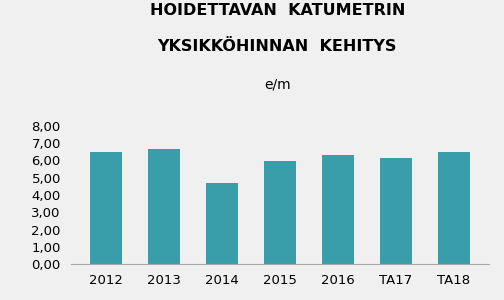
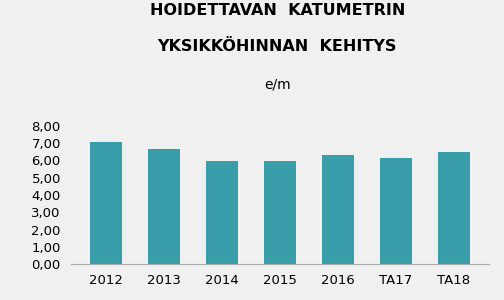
2012: 6,5 -> 7,1
2014: 4,7 -> 6,0
